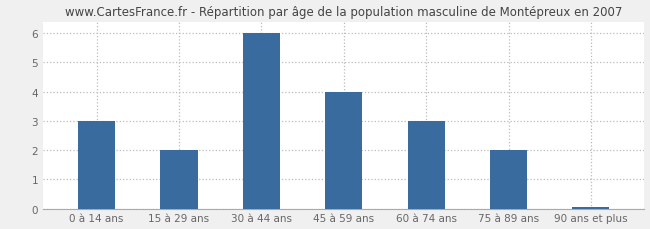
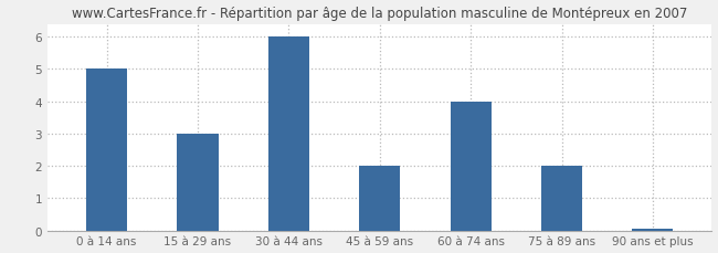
0 à 14 ans: 3.00 -> 5.00
15 à 29 ans: 2.00 -> 3.00
45 à 59 ans: 4.00 -> 2.00
60 à 74 ans: 3.00 -> 4.00
